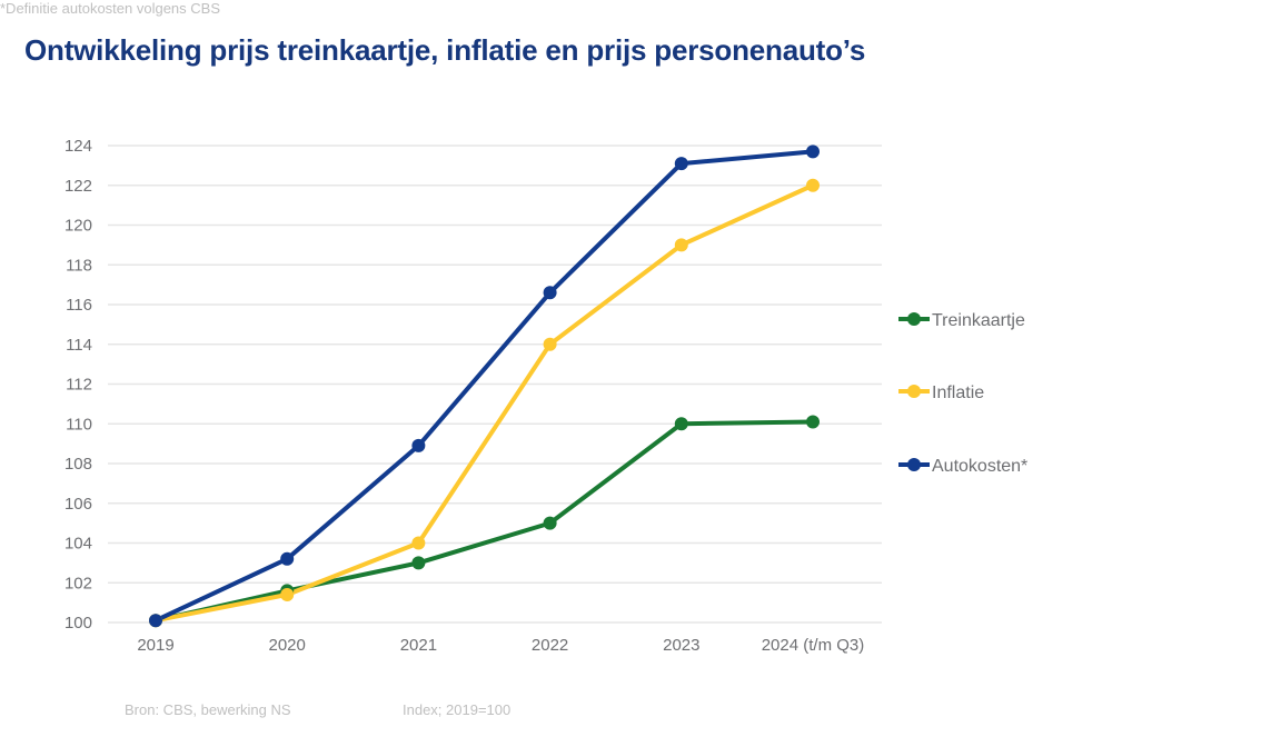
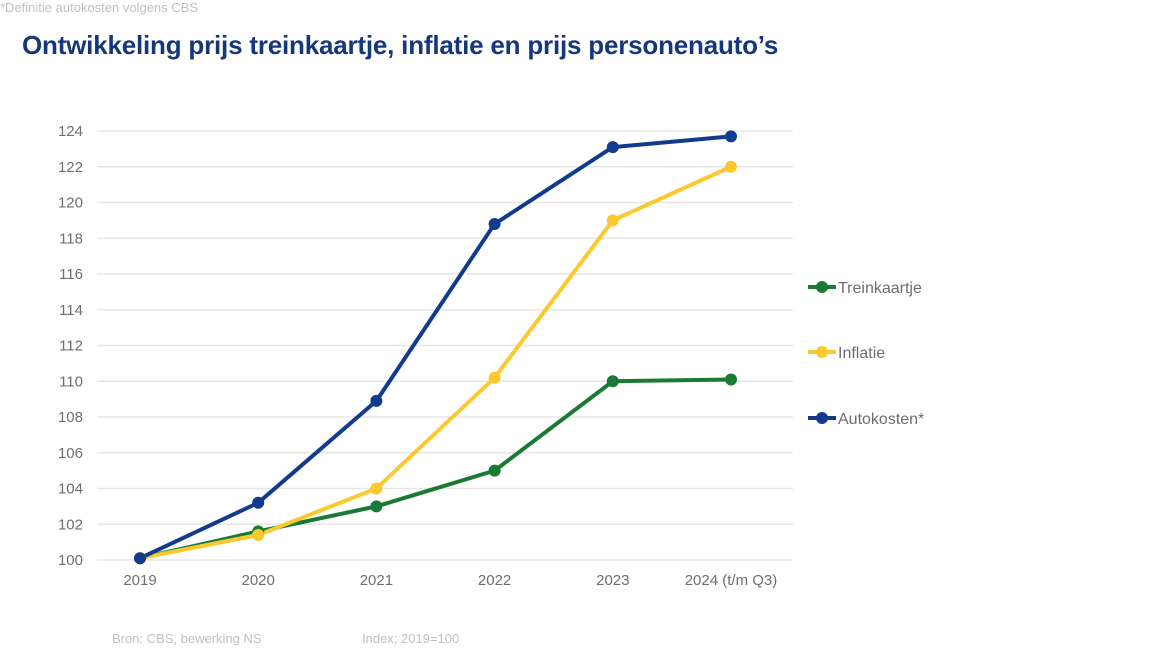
Inflatie/2022: 114.0 -> 110.2
Autokosten*/2022: 116.6 -> 118.8
